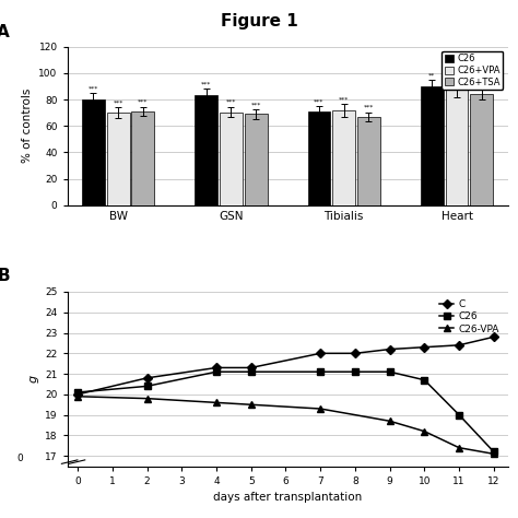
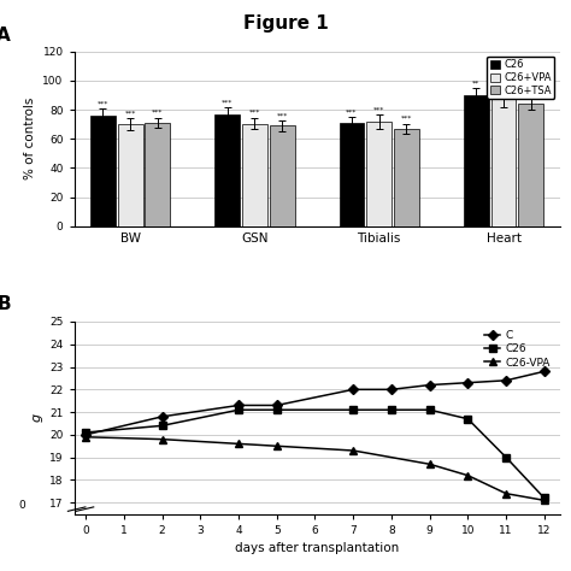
C26/BW: 80 -> 76
C26/GSN: 83 -> 76
